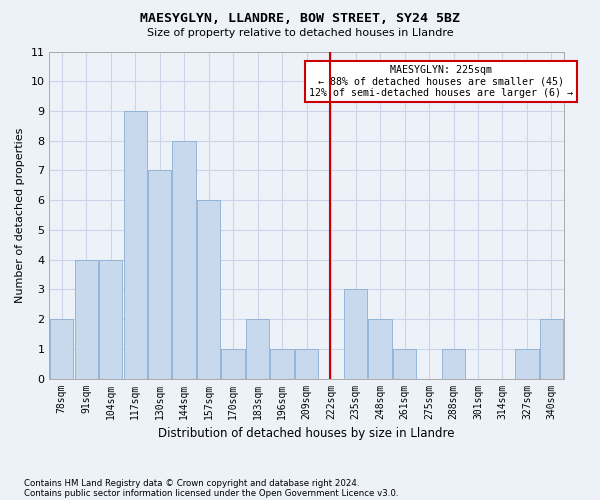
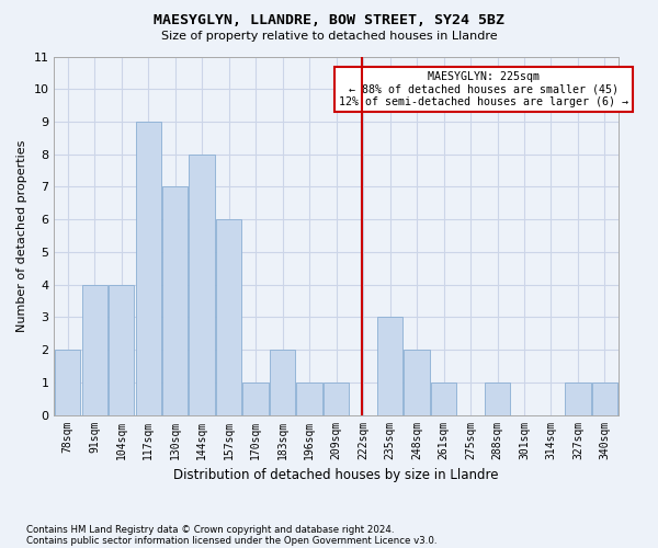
340sqm: 2 -> 1
